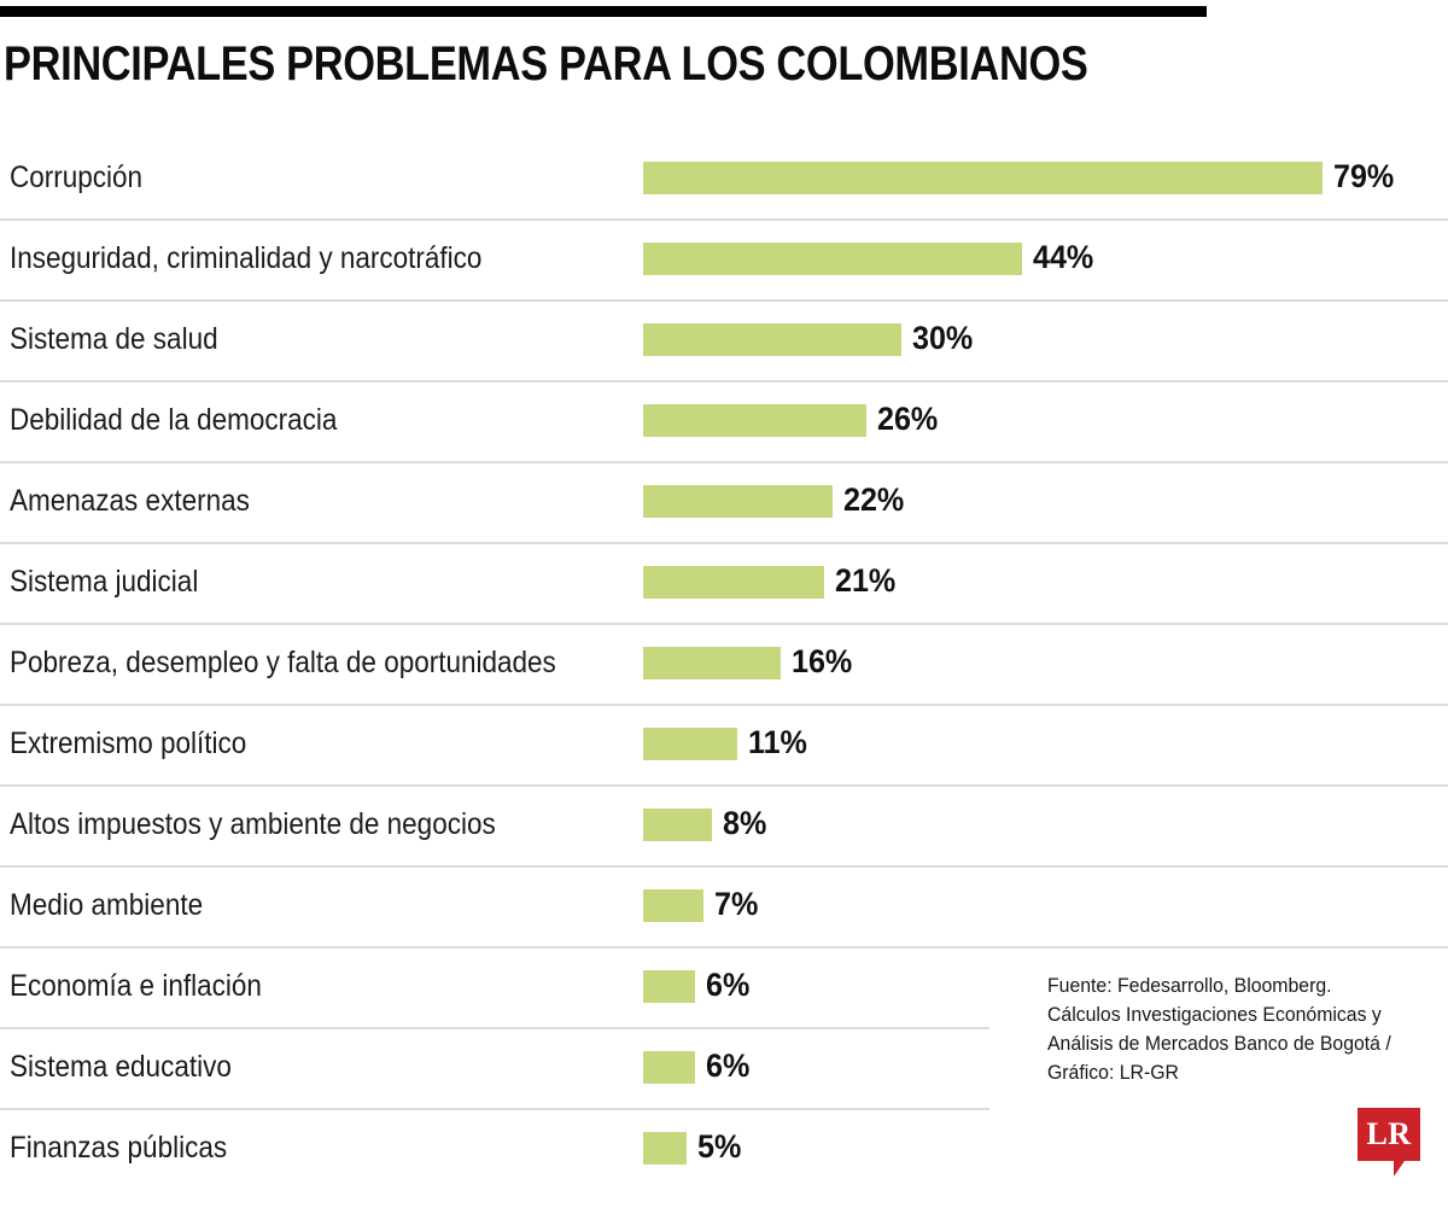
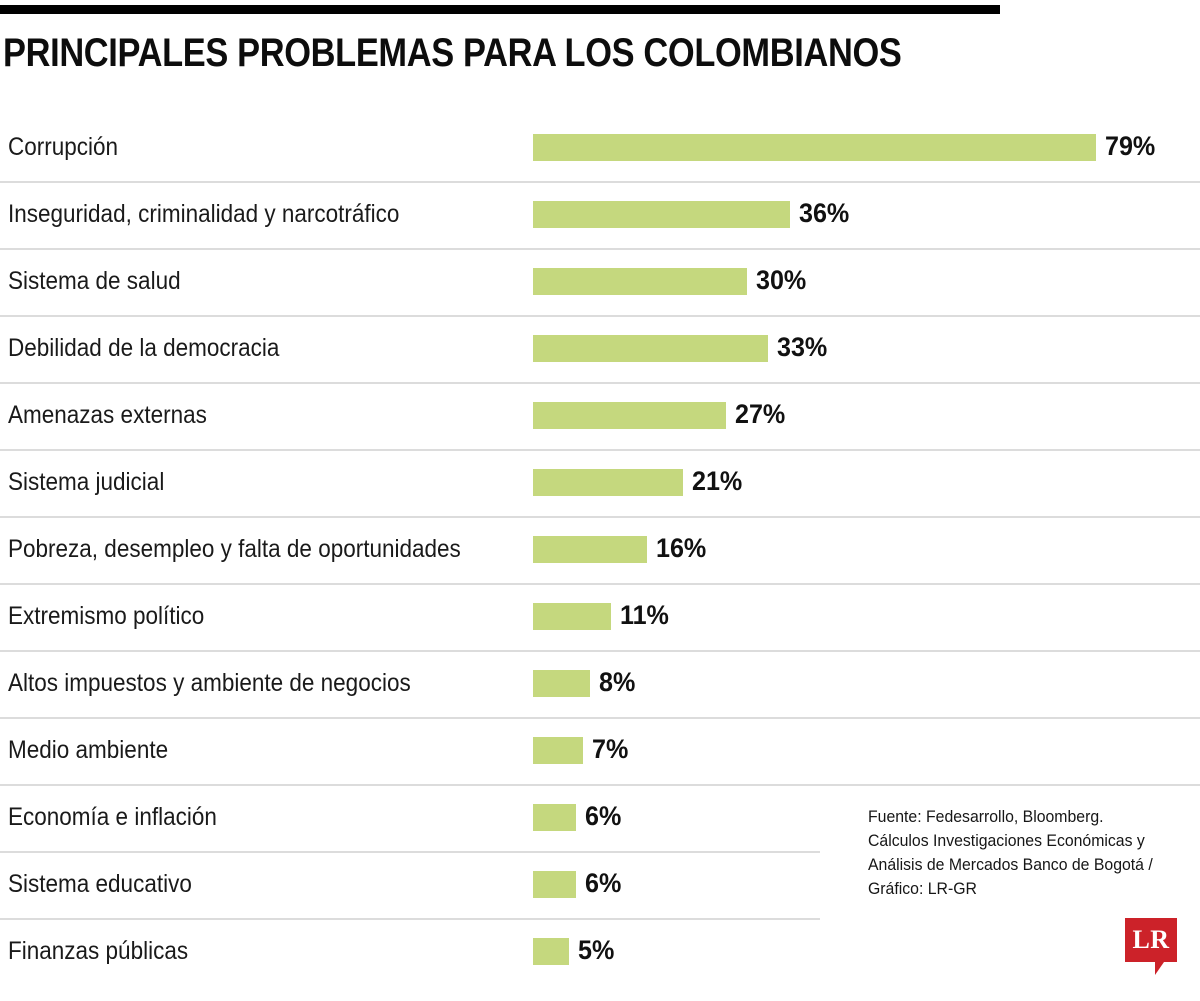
Inseguridad, criminalidad y narcotráfico: 44% -> 36%
Debilidad de la democracia: 26% -> 33%
Amenazas externas: 22% -> 27%
